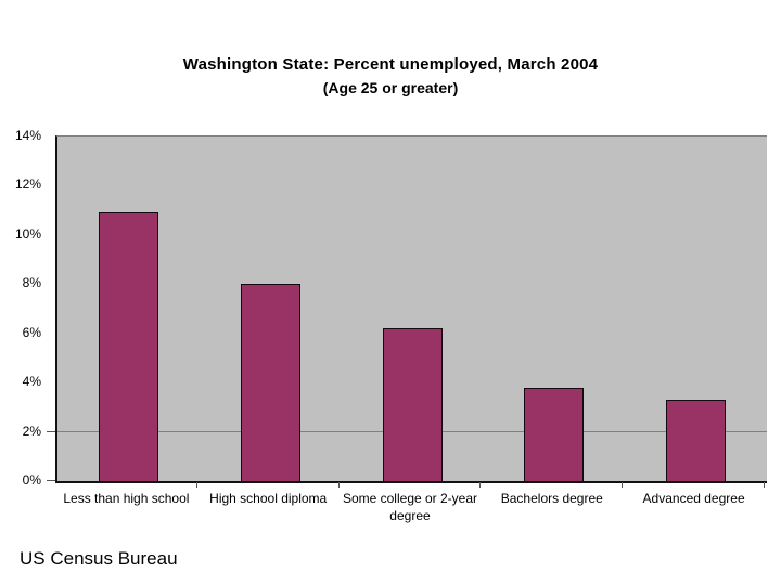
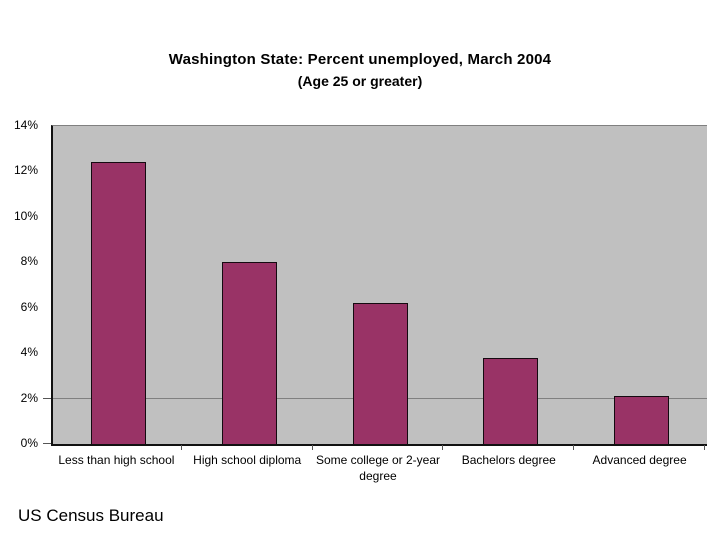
Less than high school: 10.9% -> 12.4%
Advanced degree: 3.3% -> 2.1%
